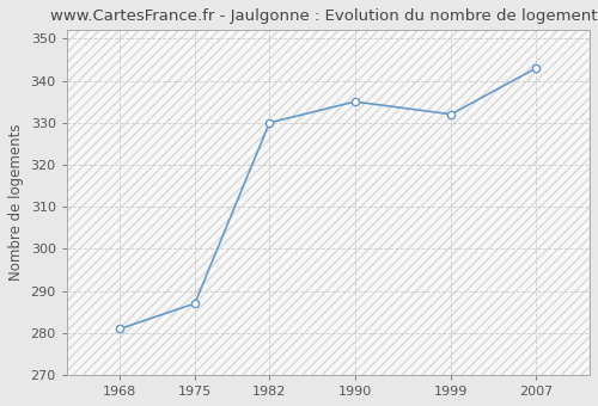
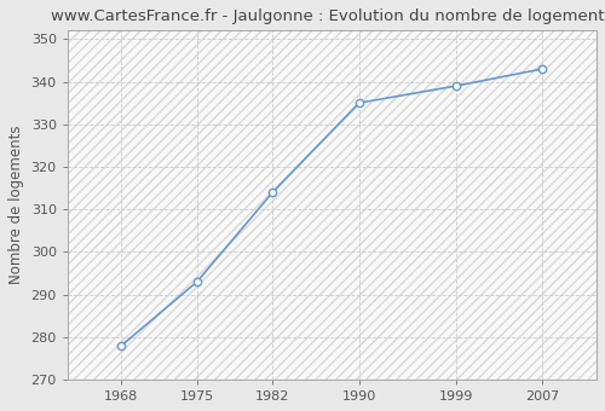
1968: 281 -> 278
1975: 287 -> 293
1982: 330 -> 314
1999: 332 -> 339
